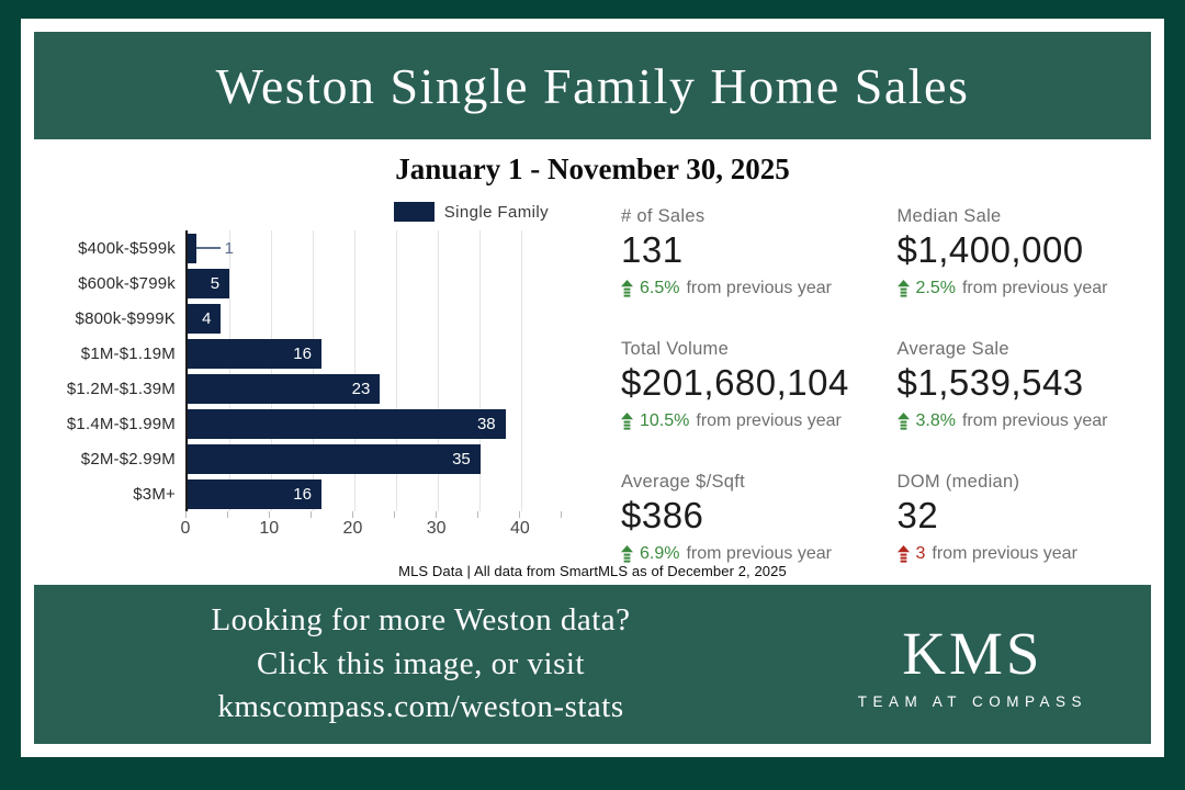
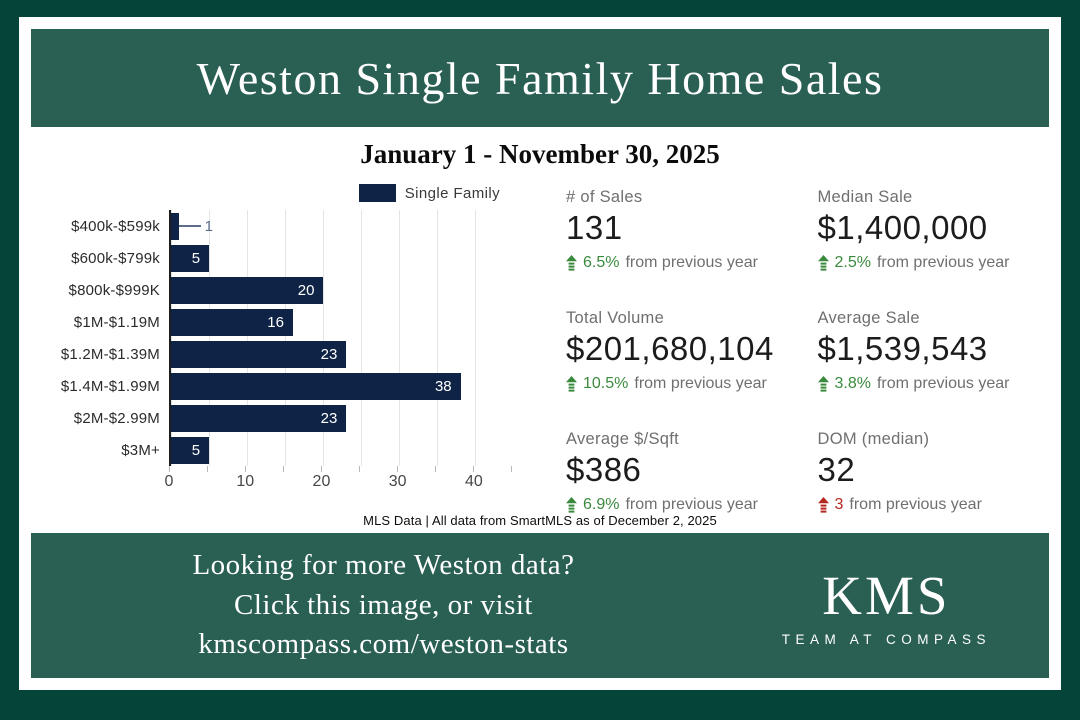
$800k-$999K: 4 -> 20
$2M-$2.99M: 35 -> 23
$3M+: 16 -> 5
